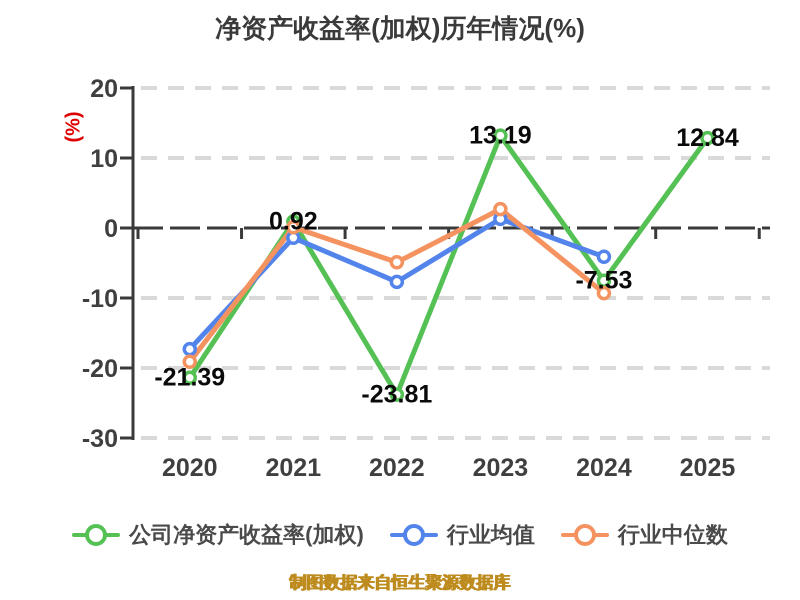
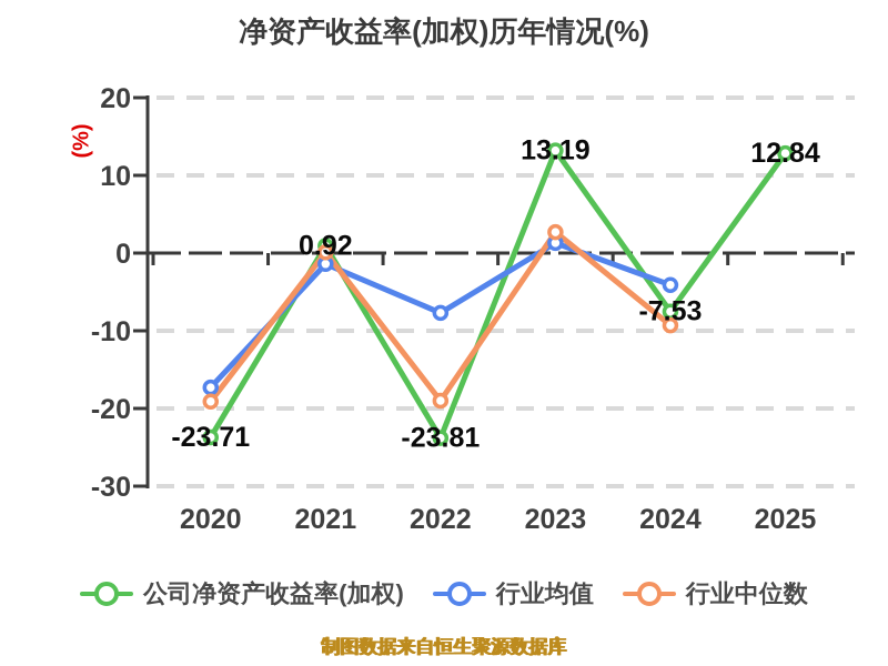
公司净资产收益率(加权)/2020: -21.39 -> -23.71
行业中位数/2022: -5 -> -19
